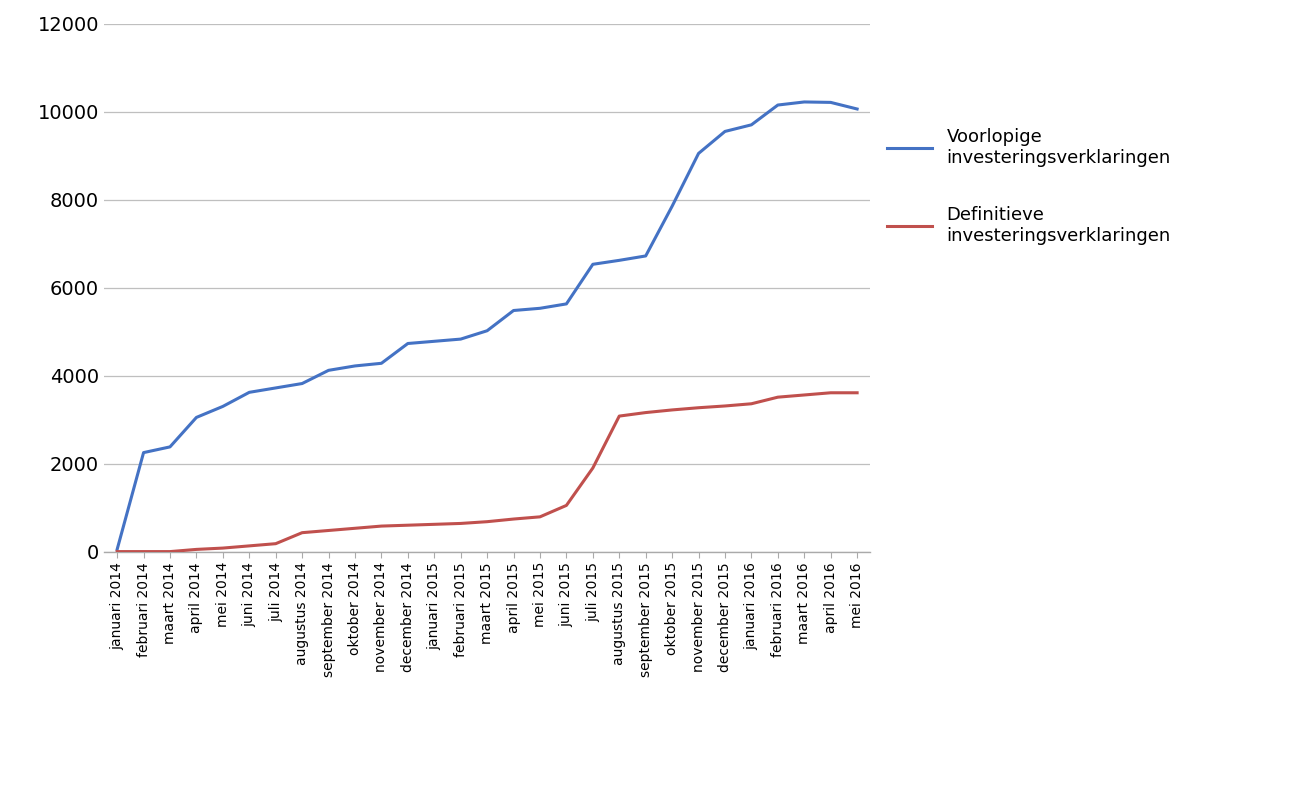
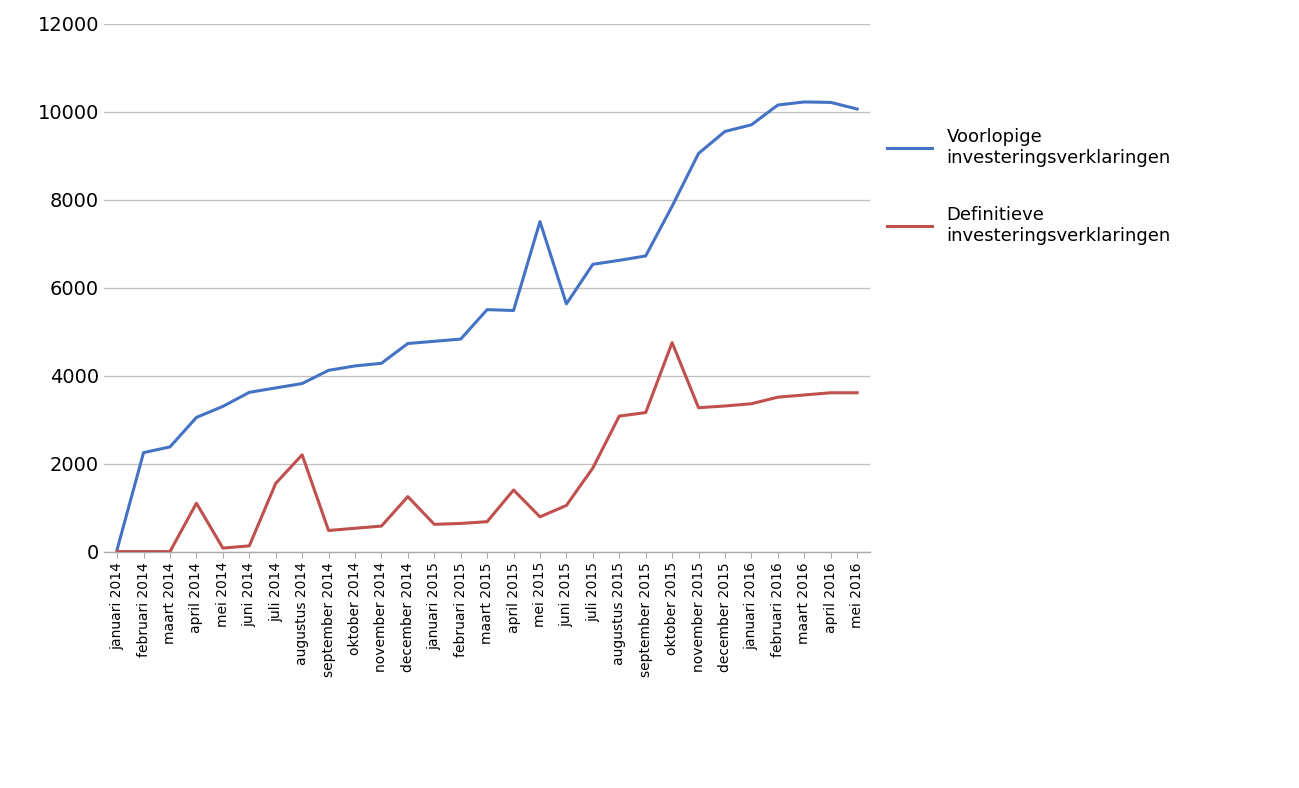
Definitieve investeringsverklaringen/april 2014: 50 -> 1100
Definitieve investeringsverklaringen/juli 2014: 180 -> 1550
Definitieve investeringsverklaringen/augustus 2014: 430 -> 2200
Definitieve investeringsverklaringen/december 2014: 600 -> 1250
Voorlopige investeringsverklaringen/maart 2015: 5020 -> 5500
Definitieve investeringsverklaringen/april 2015: 740 -> 1400
Voorlopige investeringsverklaringen/mei 2015: 5530 -> 7500
Definitieve investeringsverklaringen/oktober 2015: 3220 -> 4750
